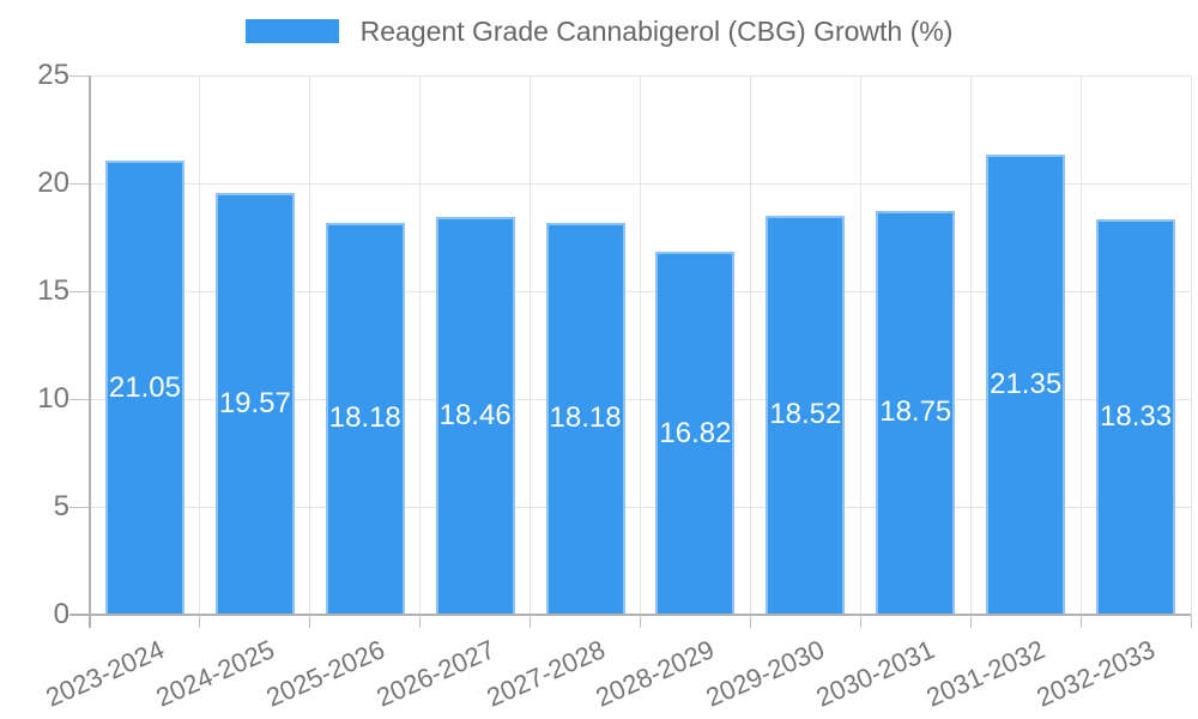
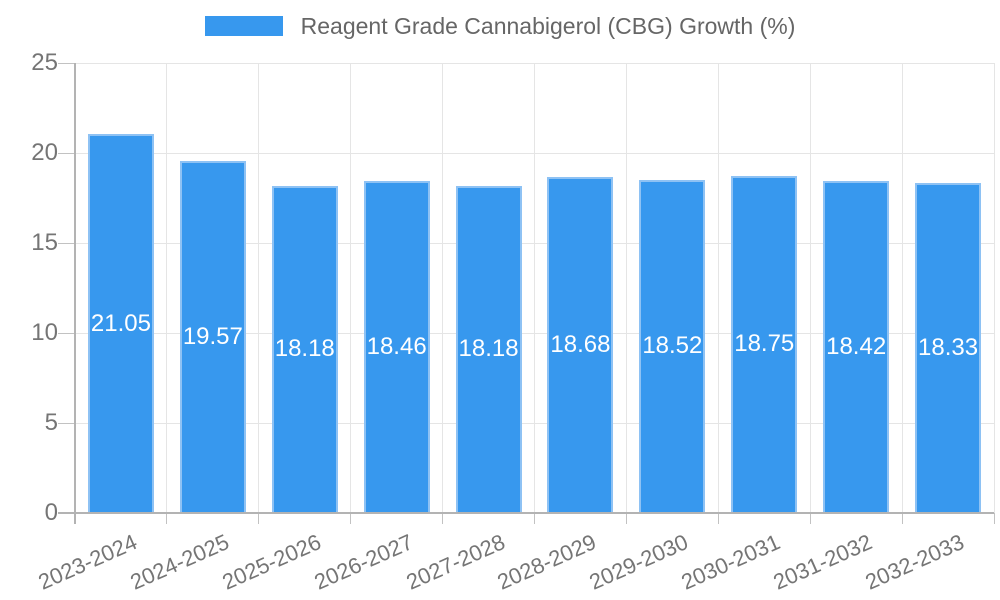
2028-2029: 16.82 -> 18.68
2031-2032: 21.35 -> 18.42
